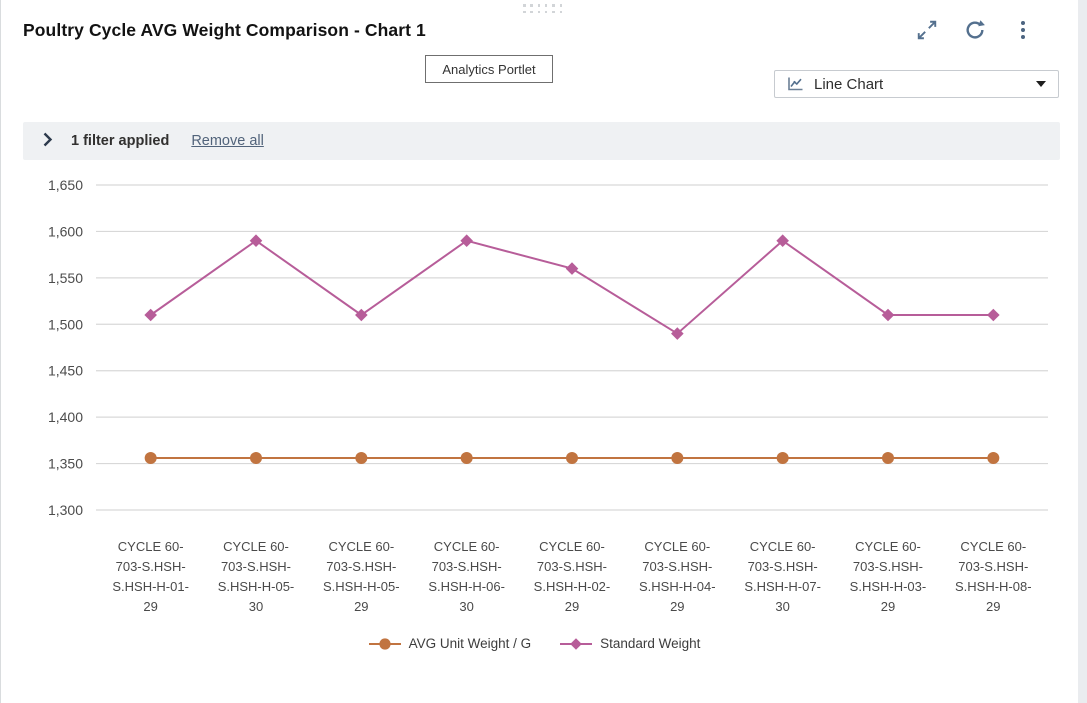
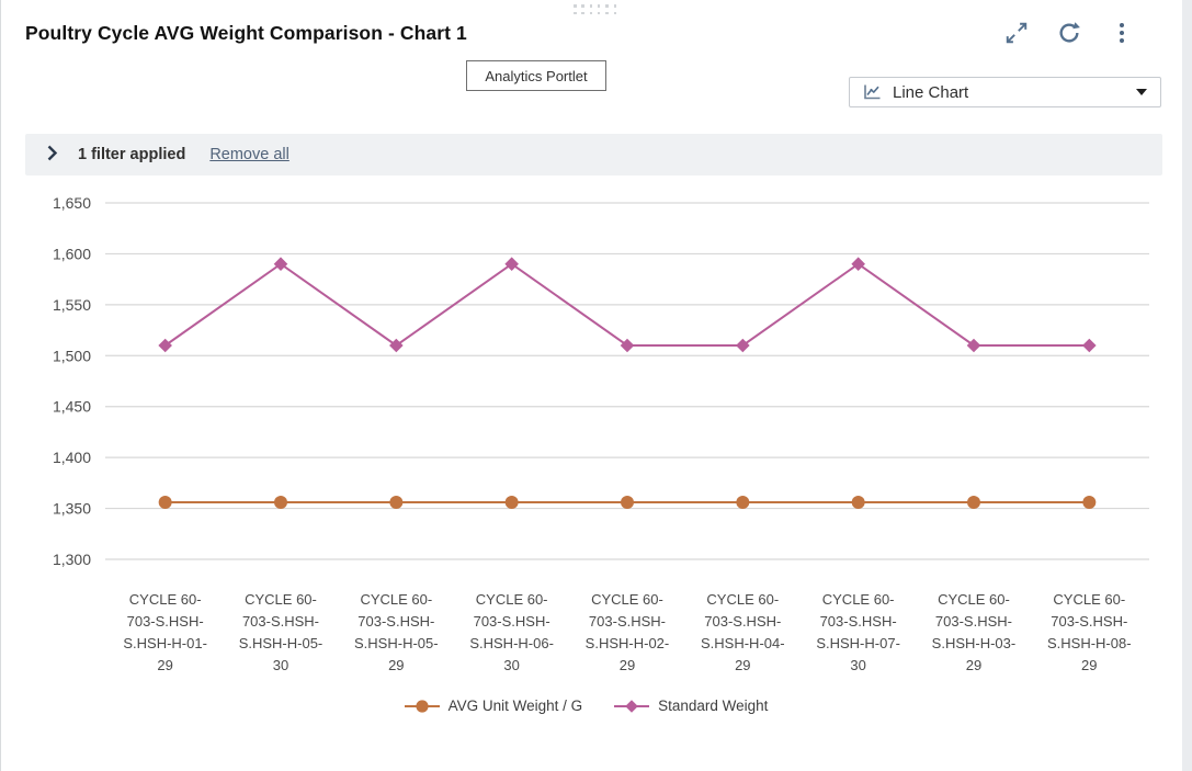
Standard Weight/CYCLE 60-703-S.HSH-S.HSH-H-02-29: 1560 -> 1510
Standard Weight/CYCLE 60-703-S.HSH-S.HSH-H-04-29: 1490 -> 1510
